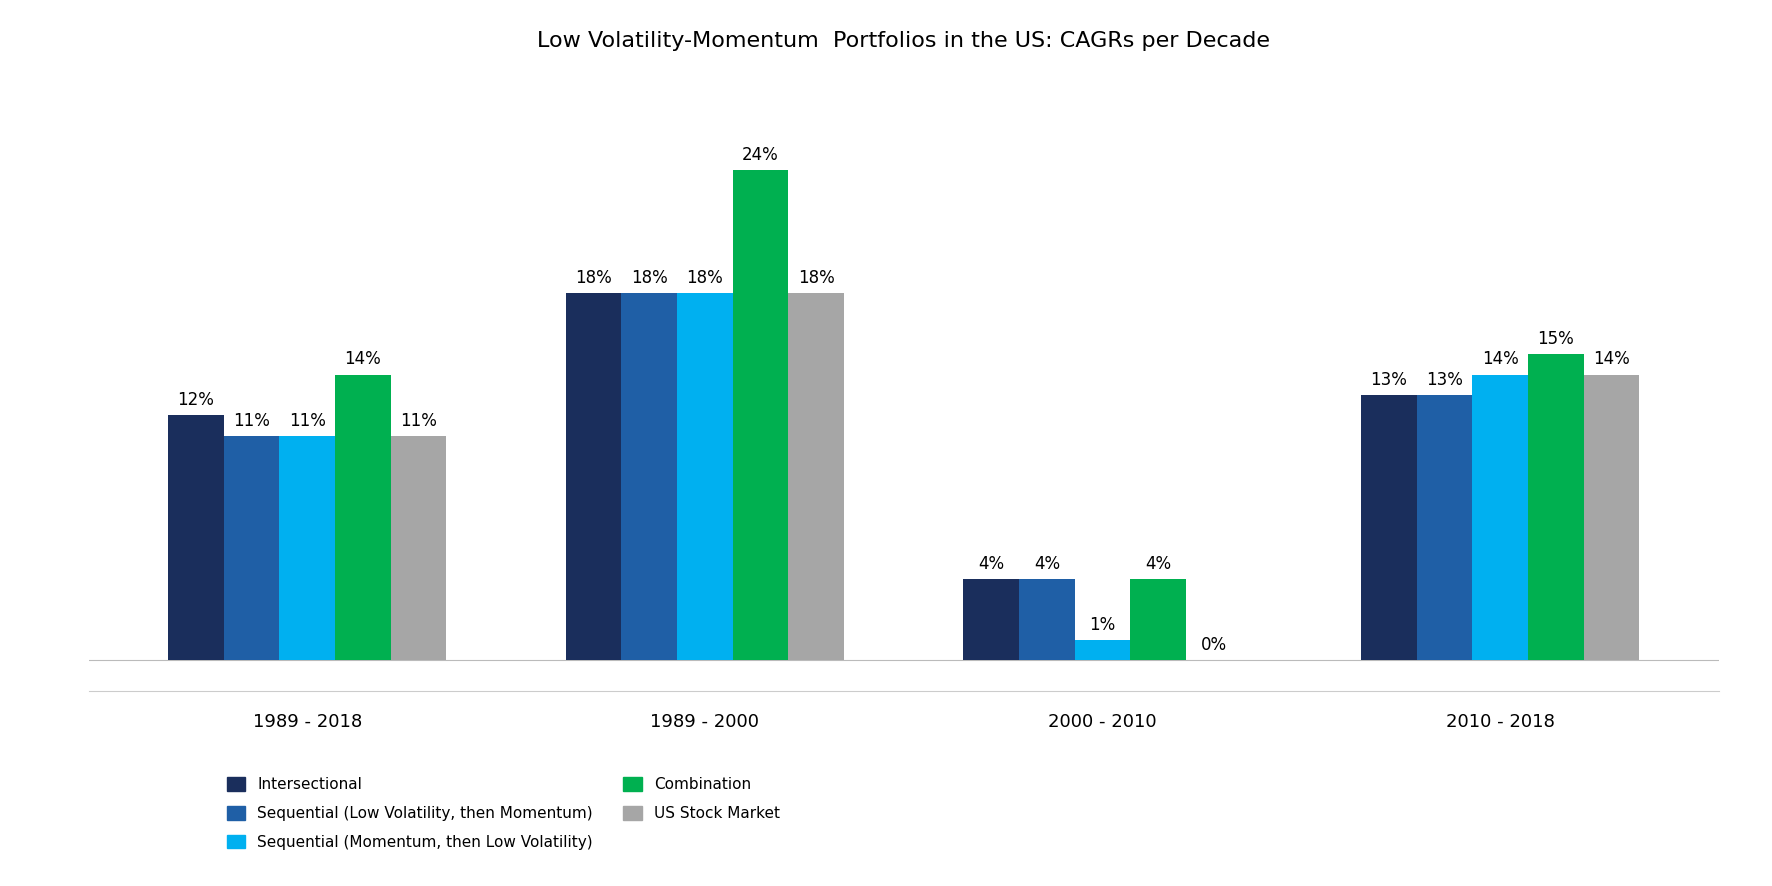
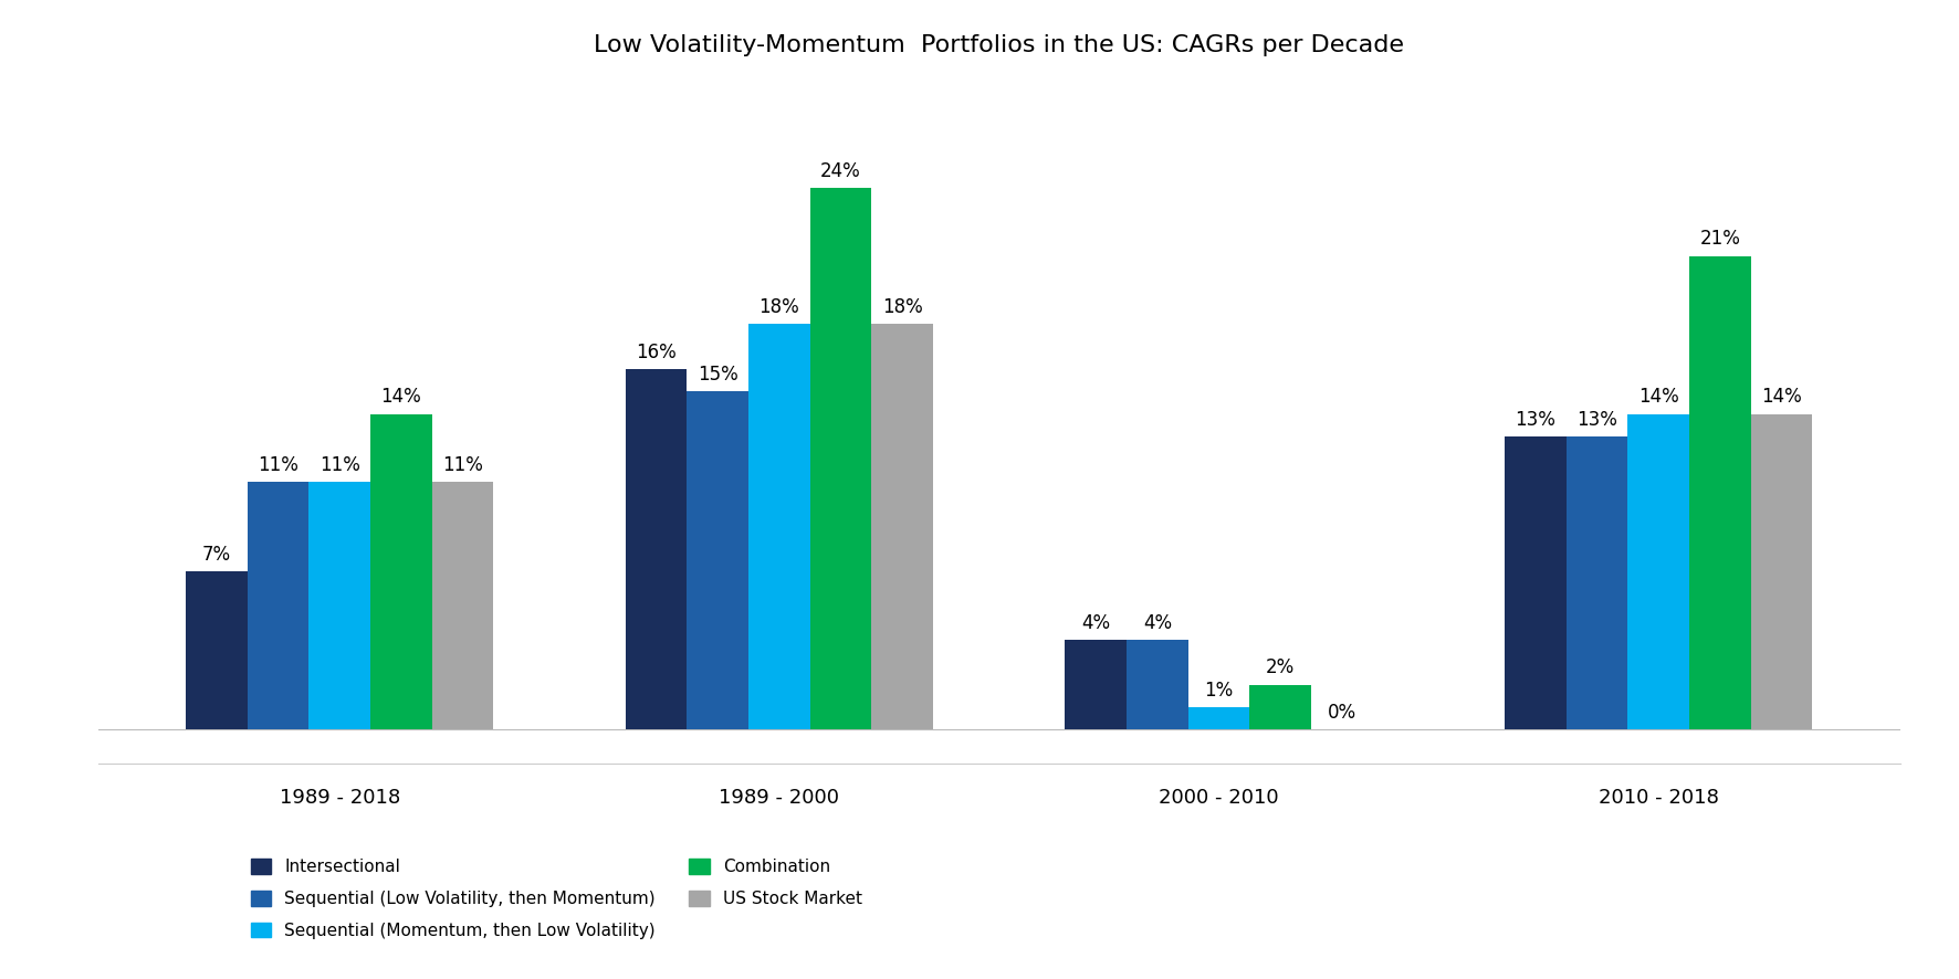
Intersectional/1989 - 2018: 12% -> 7%
Intersectional/1989 - 2000: 18% -> 16%
Sequential (Low Volatility, then Momentum)/1989 - 2000: 18% -> 15%
Combination/2000 - 2010: 4% -> 2%
Combination/2010 - 2018: 15% -> 21%
